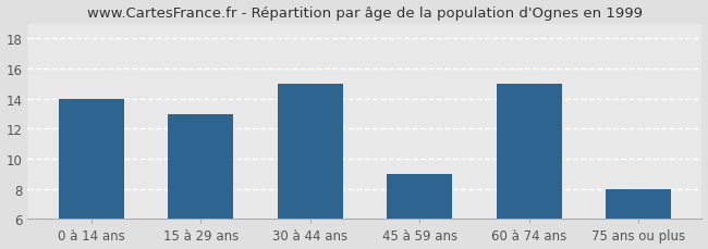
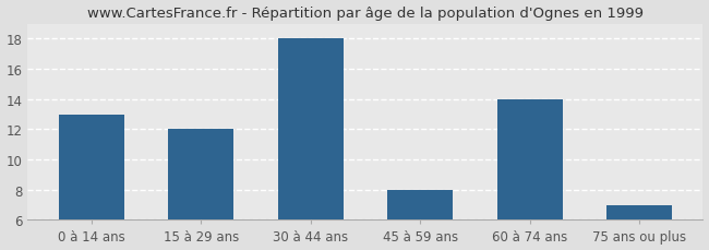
0 à 14 ans: 14 -> 13
15 à 29 ans: 13 -> 12
30 à 44 ans: 15 -> 18
45 à 59 ans: 9 -> 8
60 à 74 ans: 15 -> 14
75 ans ou plus: 8 -> 7
